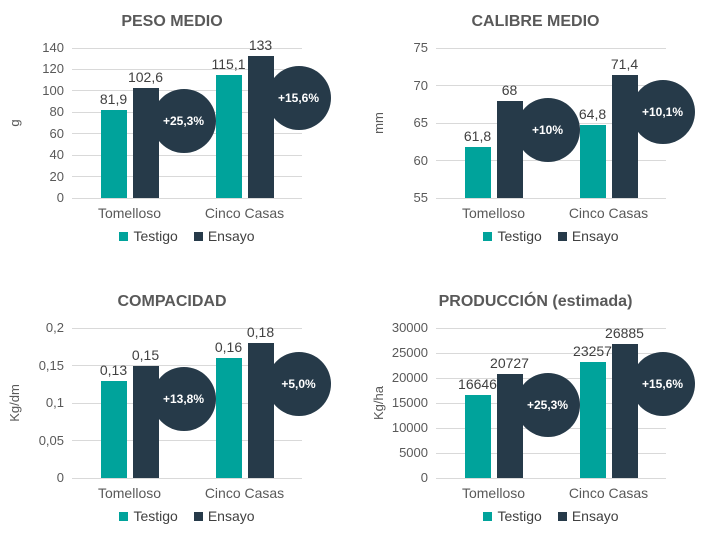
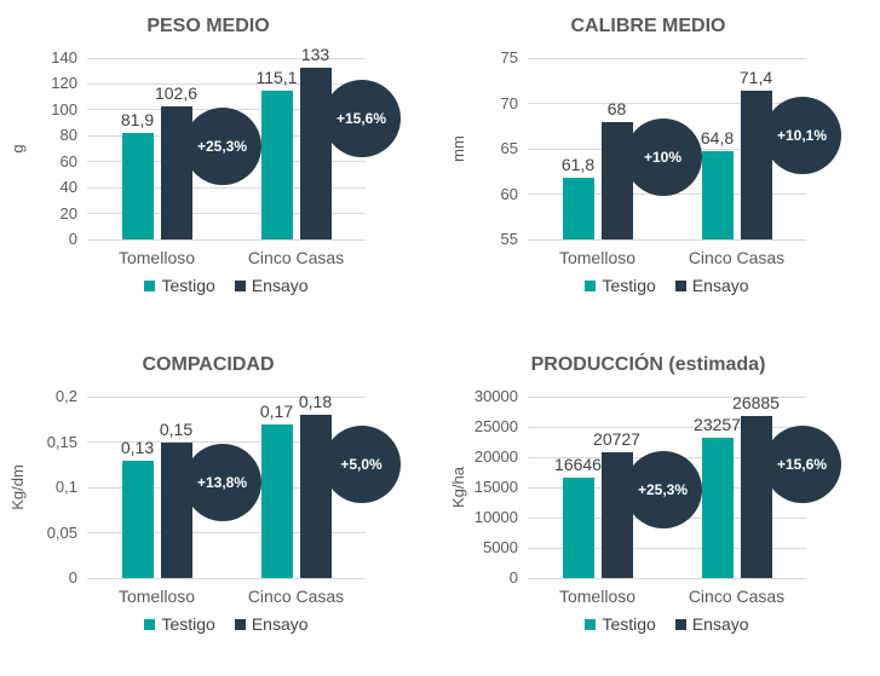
COMPACIDAD/Testigo/Cinco Casas: 0,16 -> 0,17
